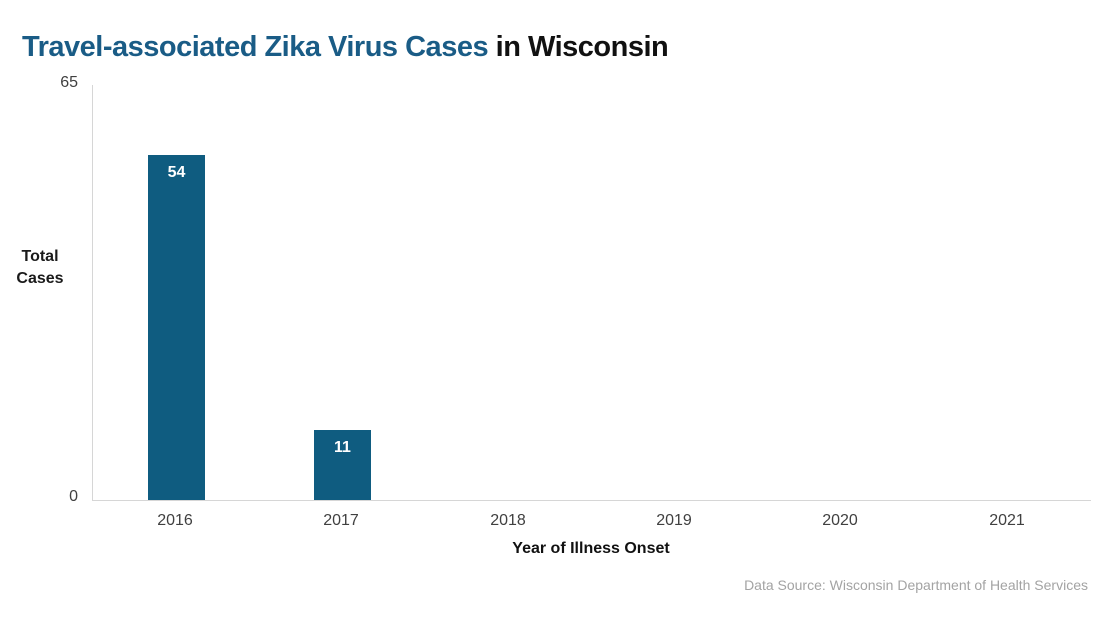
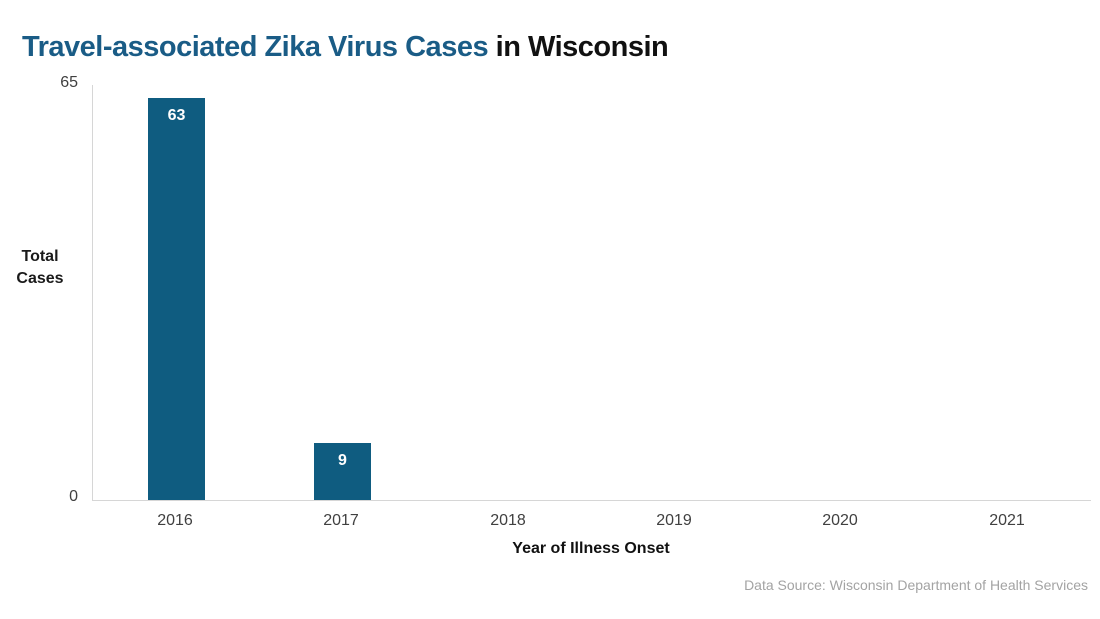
2016: 54 -> 63
2017: 11 -> 9
